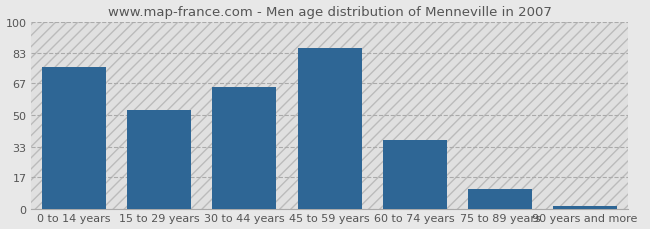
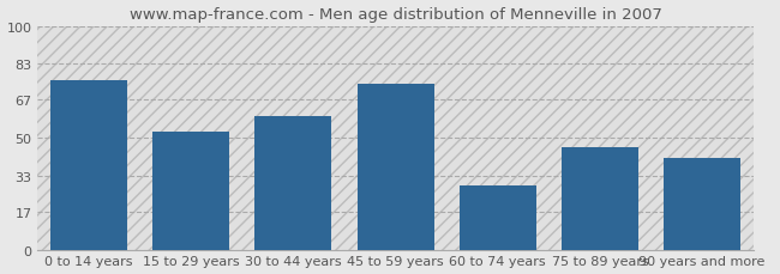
30 to 44 years: 65 -> 60
45 to 59 years: 86 -> 74
60 to 74 years: 37 -> 29
75 to 89 years: 11 -> 46
90 years and more: 2 -> 41
